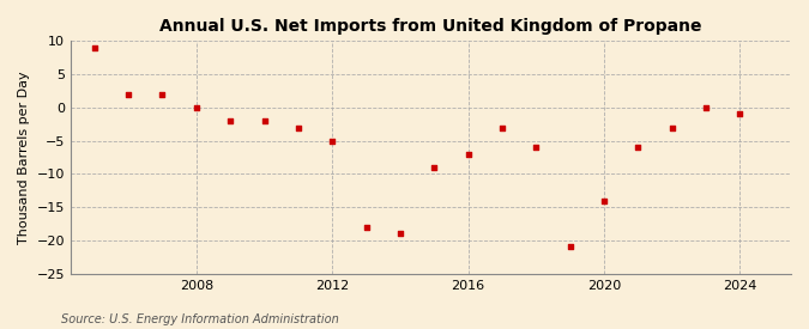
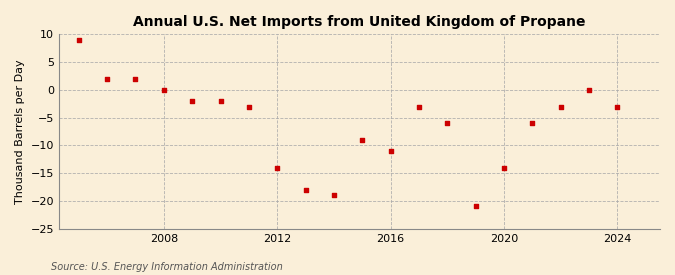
2012: -5 -> -14
2016: -7 -> -11
2024: -1 -> -3
